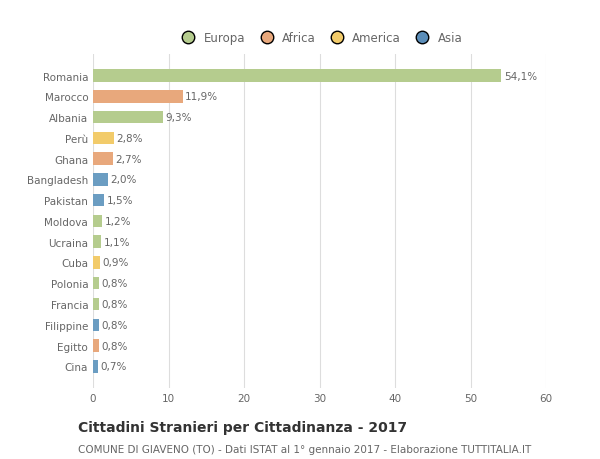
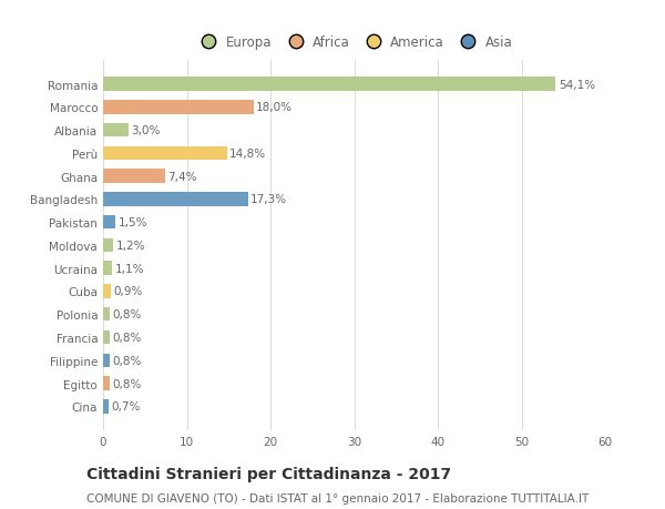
Marocco: 11,9% -> 18,0%
Albania: 9,3% -> 3,0%
Perù: 2,8% -> 14,8%
Ghana: 2,7% -> 7,4%
Bangladesh: 2,0% -> 17,3%
